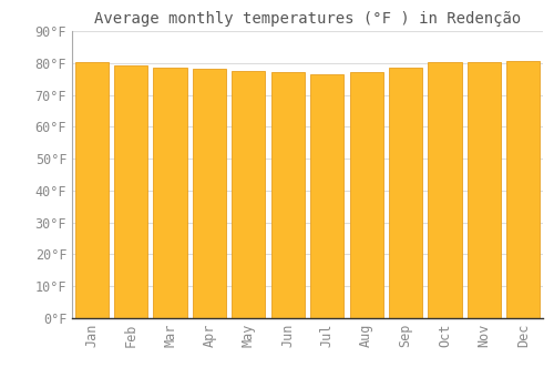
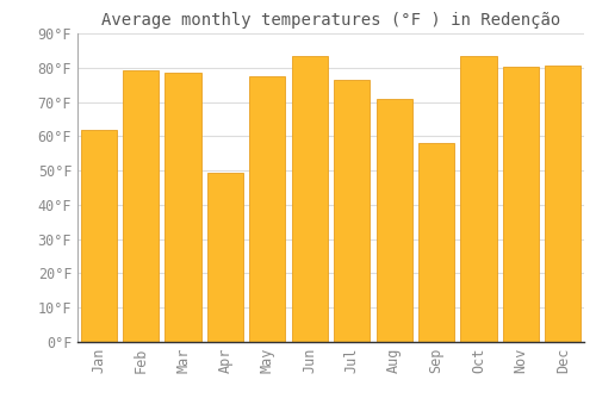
Jan: 80.1°F -> 62.0°F
Apr: 78.3°F -> 49.5°F
Jun: 77.0°F -> 83.5°F
Aug: 77.0°F -> 71.0°F
Sep: 78.4°F -> 58.0°F
Oct: 80.1°F -> 83.5°F
